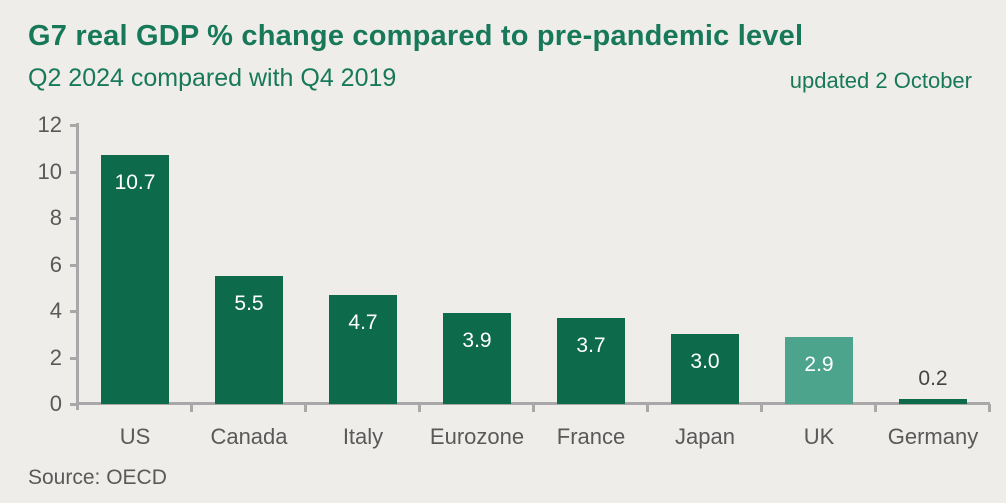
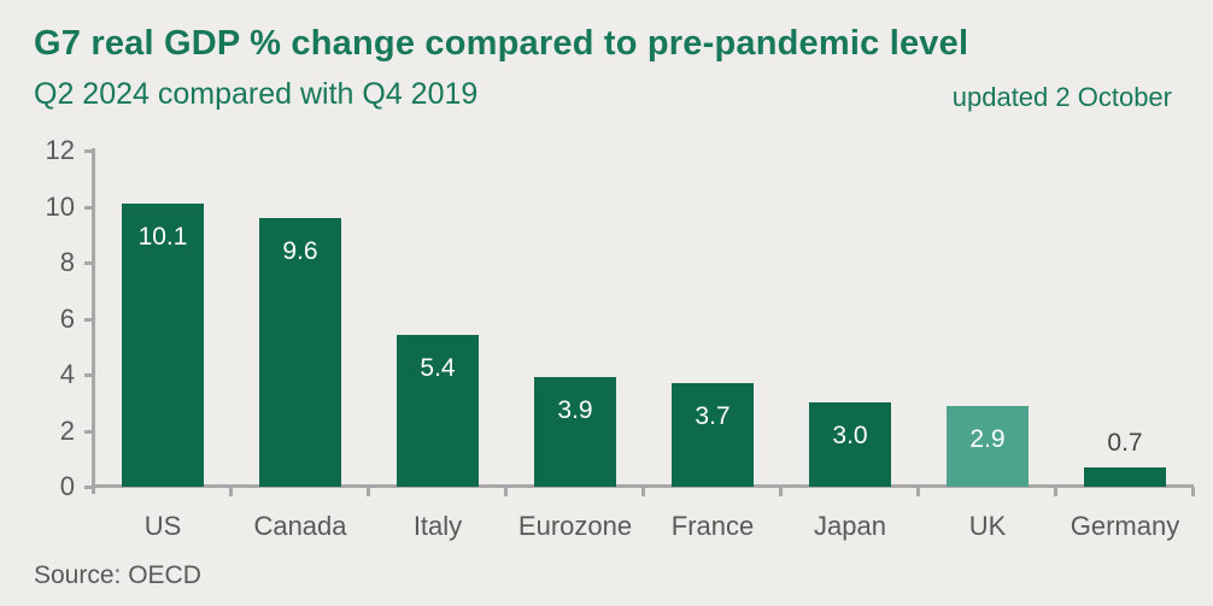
US: 10.7 -> 10.1
Canada: 5.5 -> 9.6
Italy: 4.7 -> 5.4
Germany: 0.2 -> 0.7
